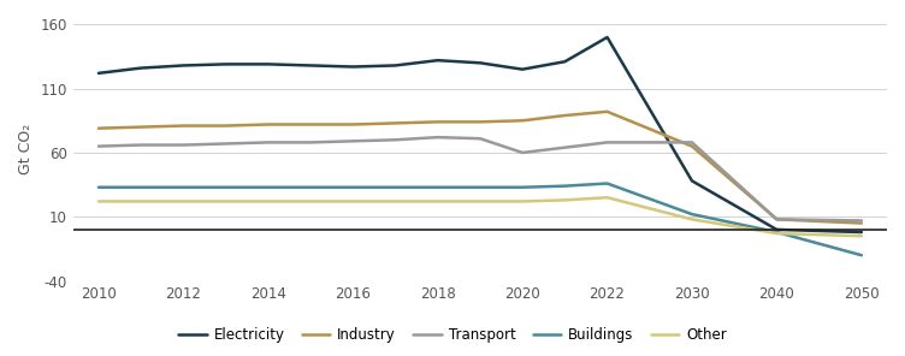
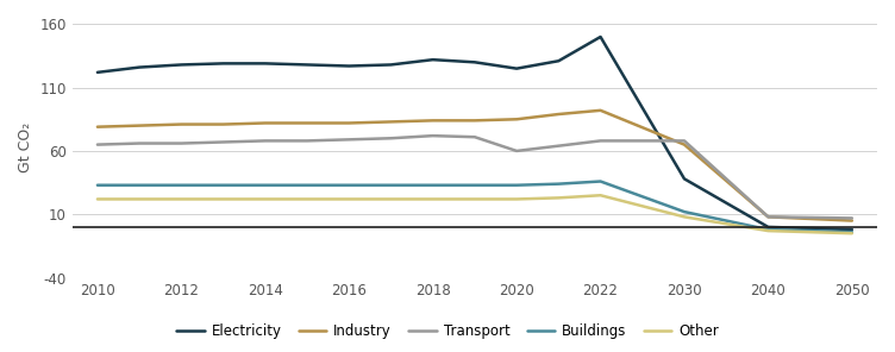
Buildings/2050: -20 -> -4
